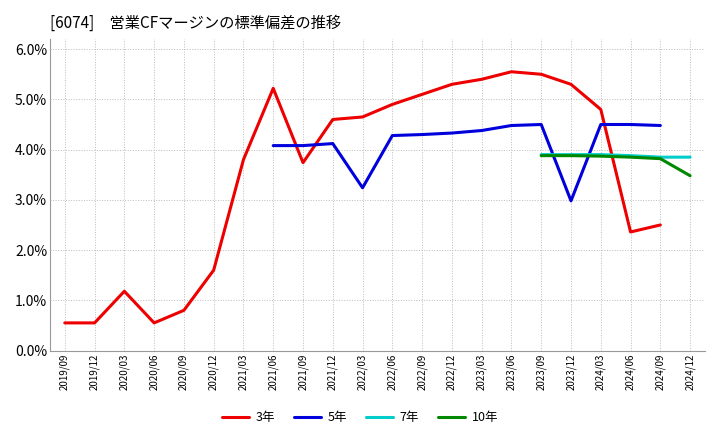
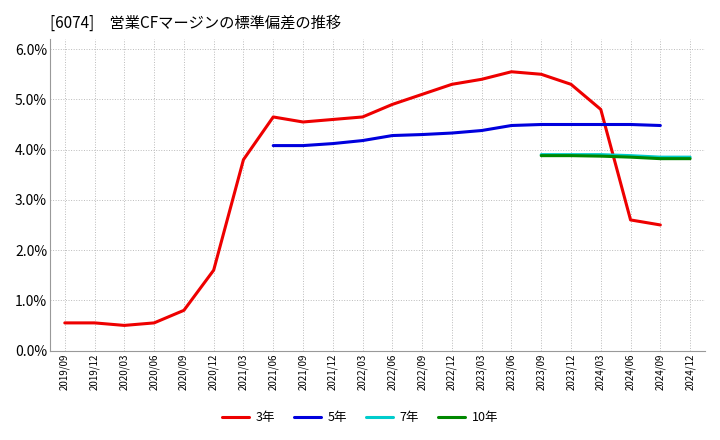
3年/2020/03: 1.18% -> 0.50%
3年/2021/06: 5.22% -> 4.65%
3年/2021/09: 3.74% -> 4.55%
5年/2022/03: 3.24% -> 4.18%
5年/2023/12: 2.98% -> 4.50%
3年/2024/06: 2.36% -> 2.60%
10年/2024/12: 3.48% -> 3.82%
